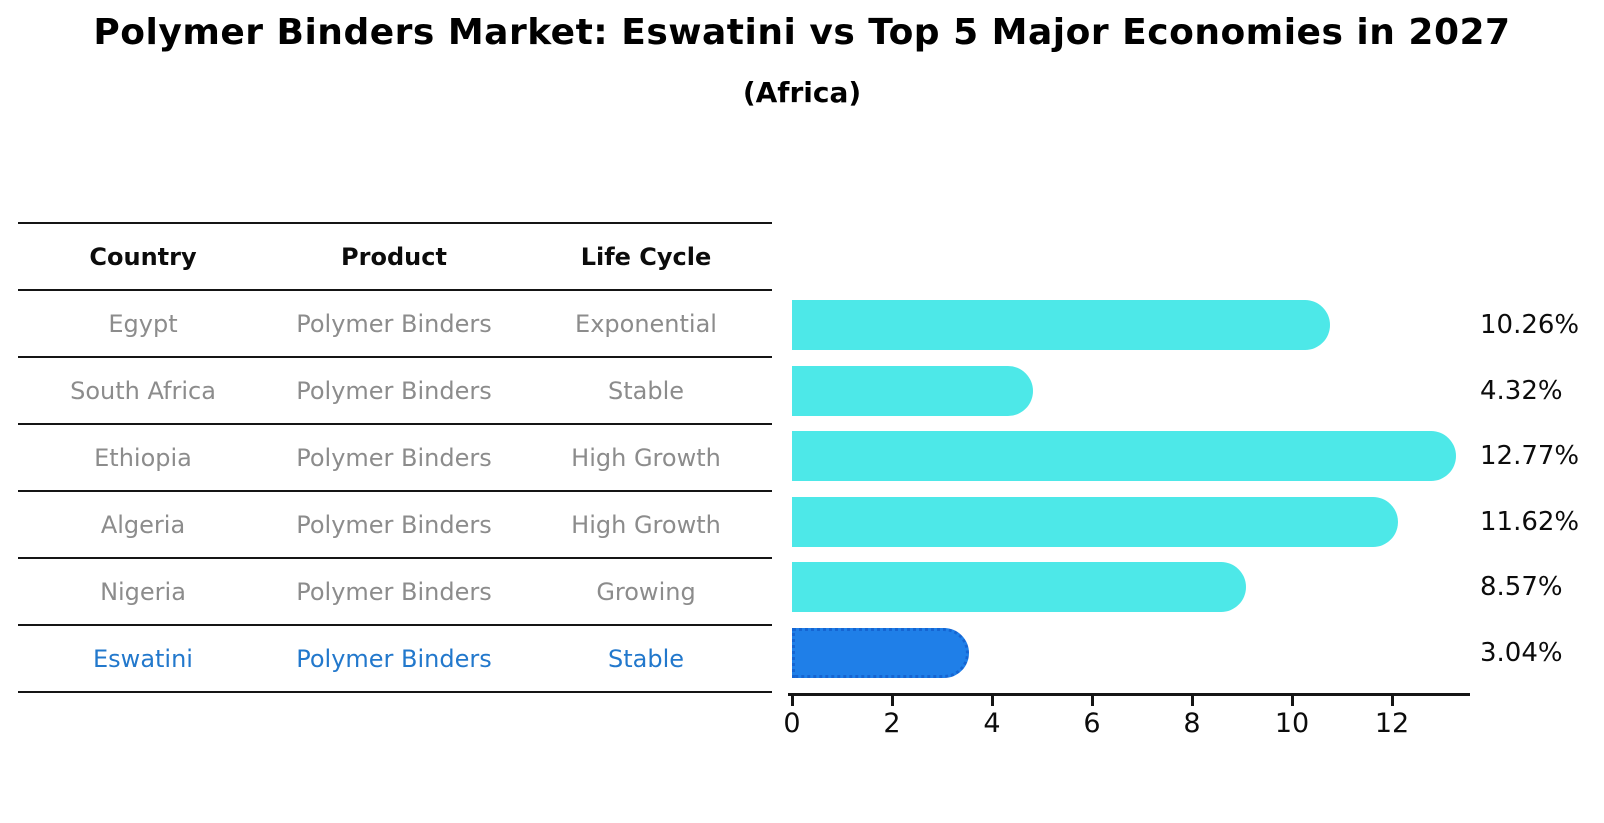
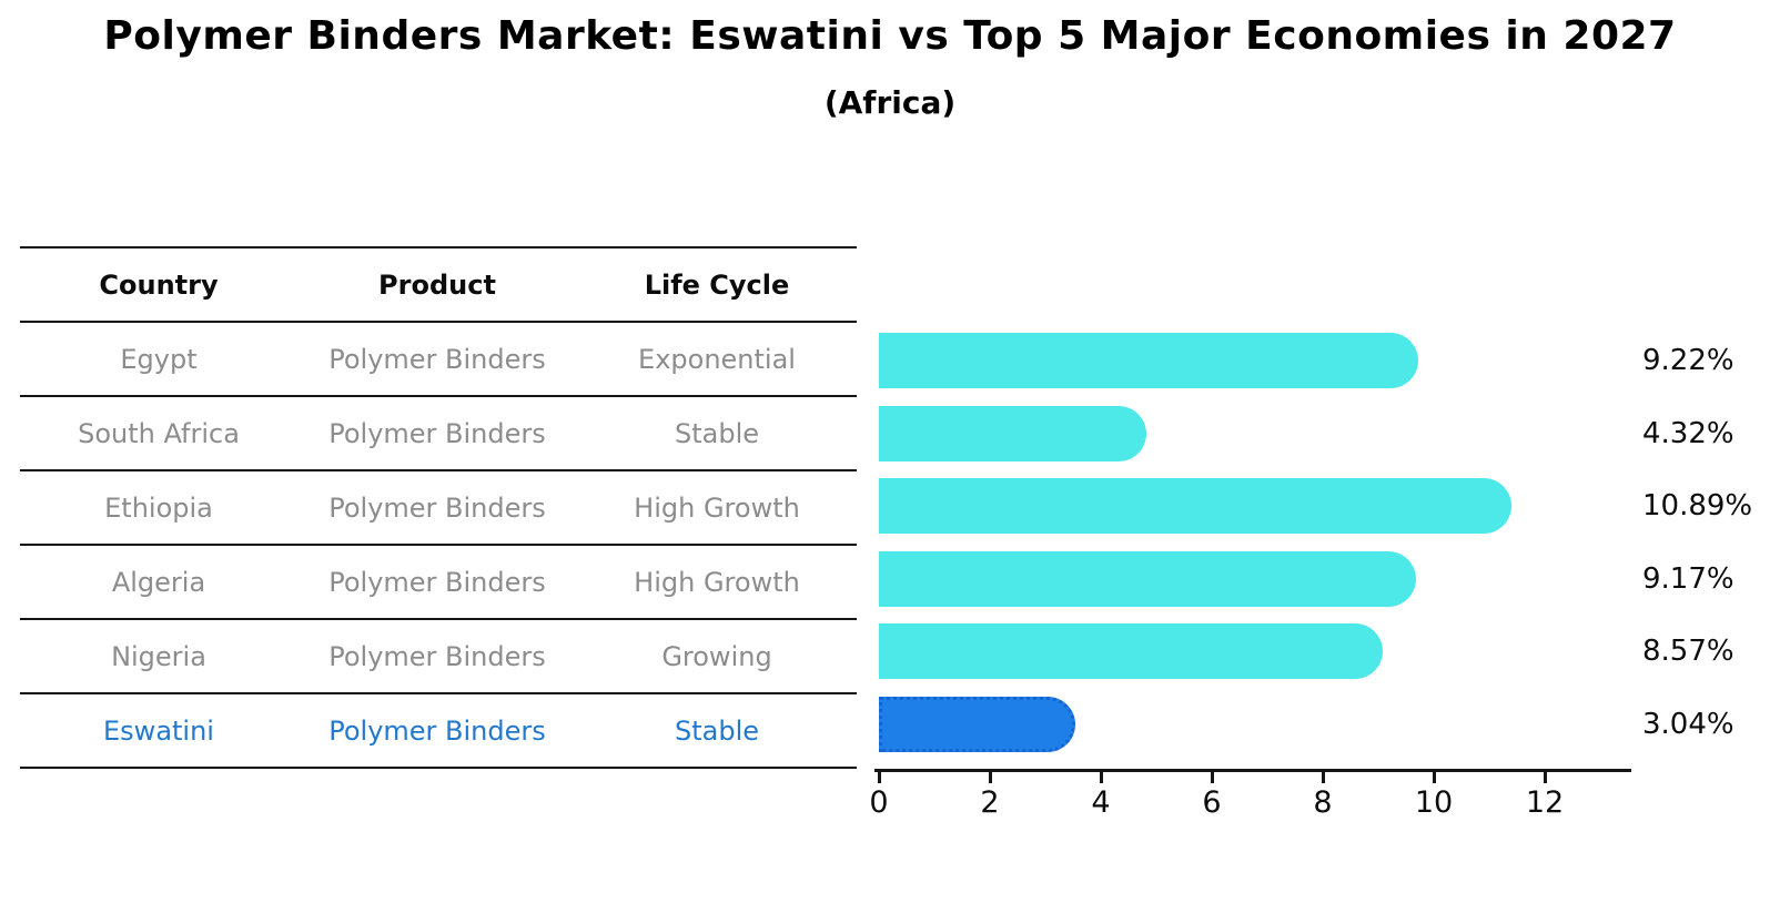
Egypt: 10.26% -> 9.22%
Ethiopia: 12.77% -> 10.89%
Algeria: 11.62% -> 9.17%
